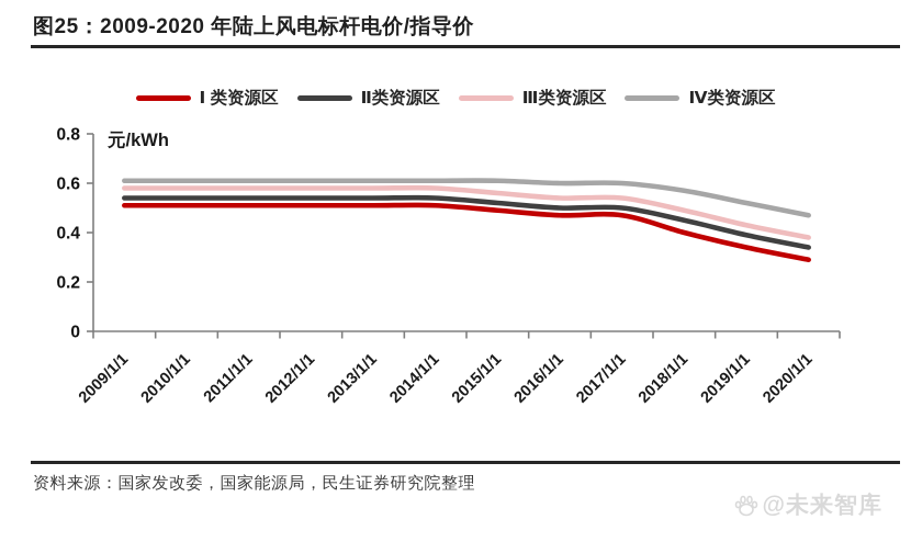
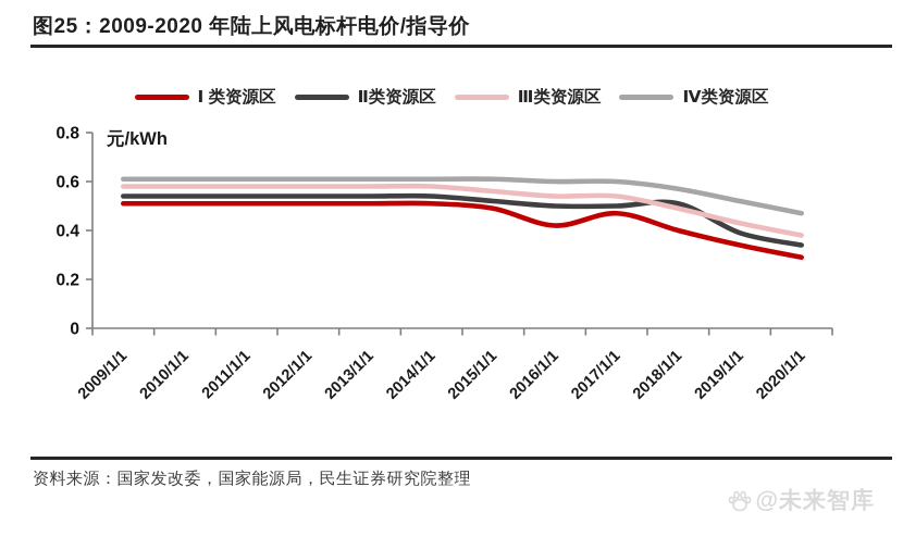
Ⅰ 类资源区/2016/1/1: 0.47 -> 0.42
Ⅱ类资源区/2018/1/1: 0.45 -> 0.51
